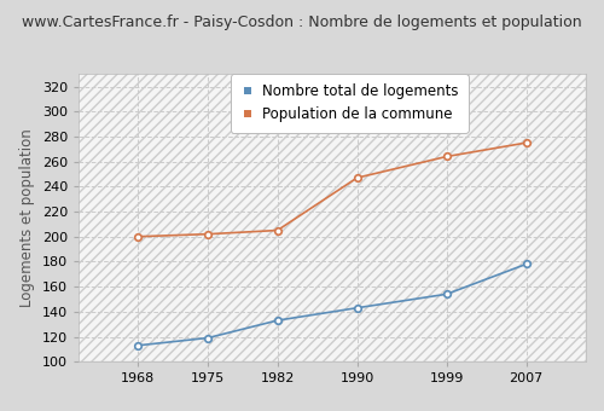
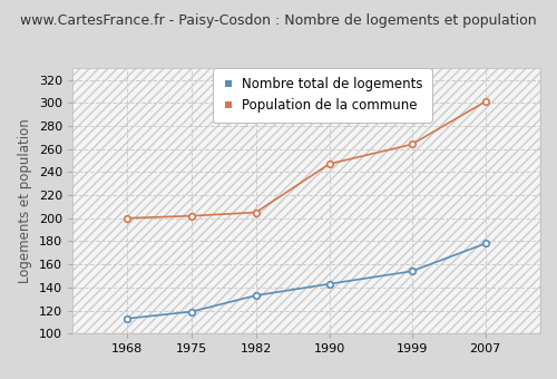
Population de la commune/2007: 275 -> 301
